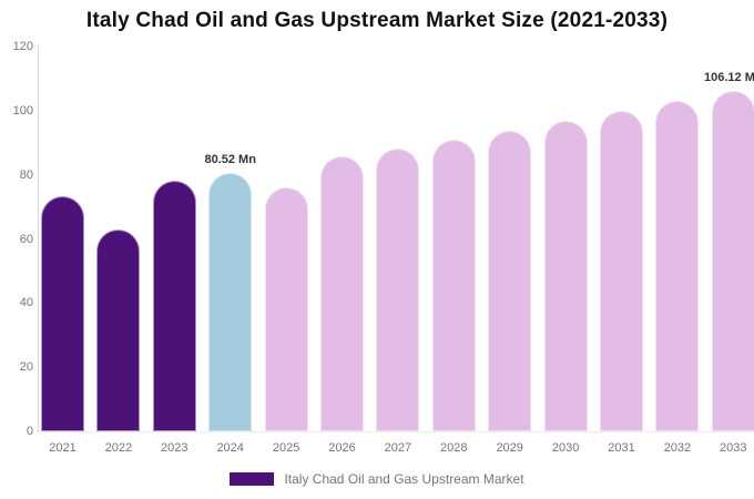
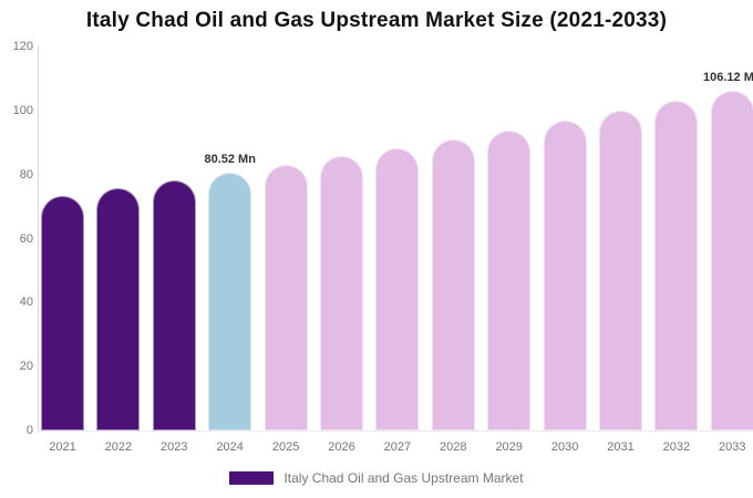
2022: 63 -> 76
2025: 76 -> 83
